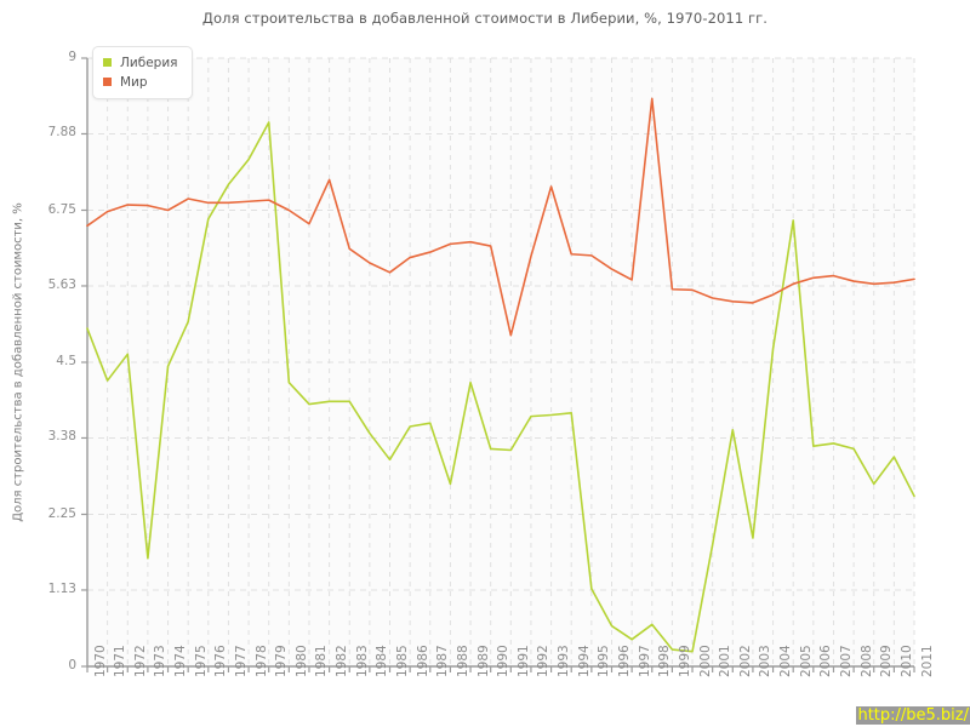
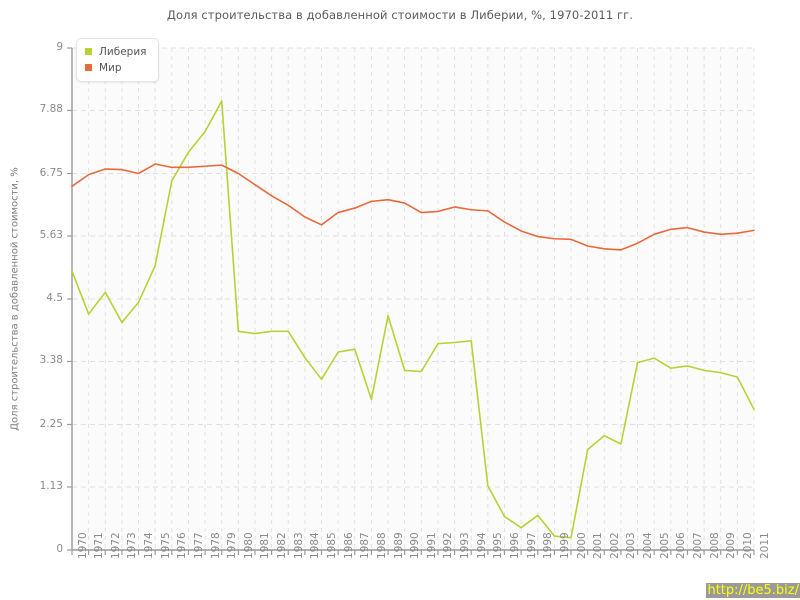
Либерия/1973: 1.6 -> 4.1
Либерия/1980: 4.2 -> 3.9
Мир/1982: 7.2 -> 6.3
Мир/1991: 4.9 -> 6.0
Мир/1993: 7.1 -> 6.2
Мир/1998: 8.4 -> 5.6
Либерия/2002: 3.5 -> 2.0
Либерия/2004: 4.7 -> 3.4
Либерия/2005: 6.6 -> 3.4
Либерия/2009: 2.7 -> 3.2
